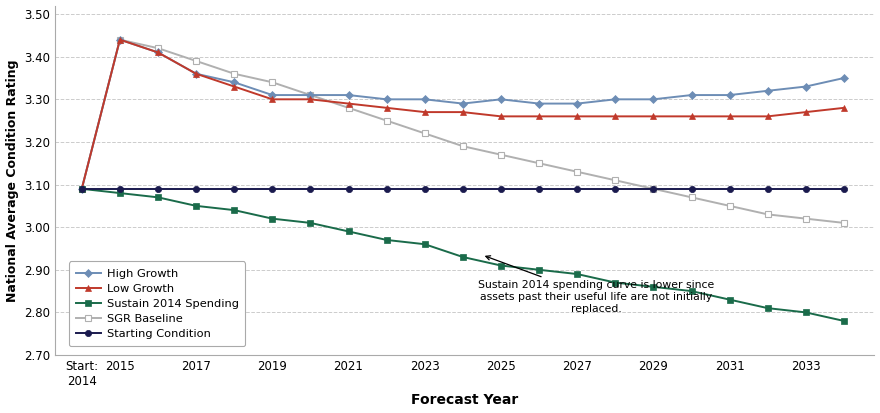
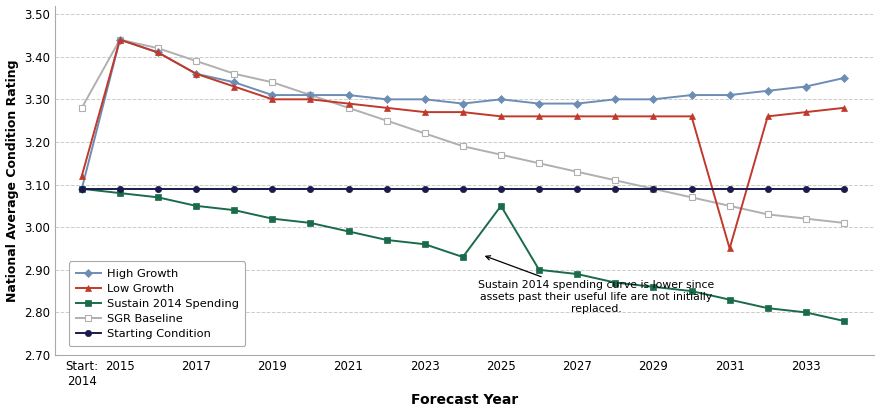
Low Growth/Start: 2014: 3.09 -> 3.12
SGR Baseline/Start: 2014: 3.09 -> 3.28
Sustain 2014 Spending/2025: 2.91 -> 3.05
Low Growth/2031: 3.26 -> 2.95
